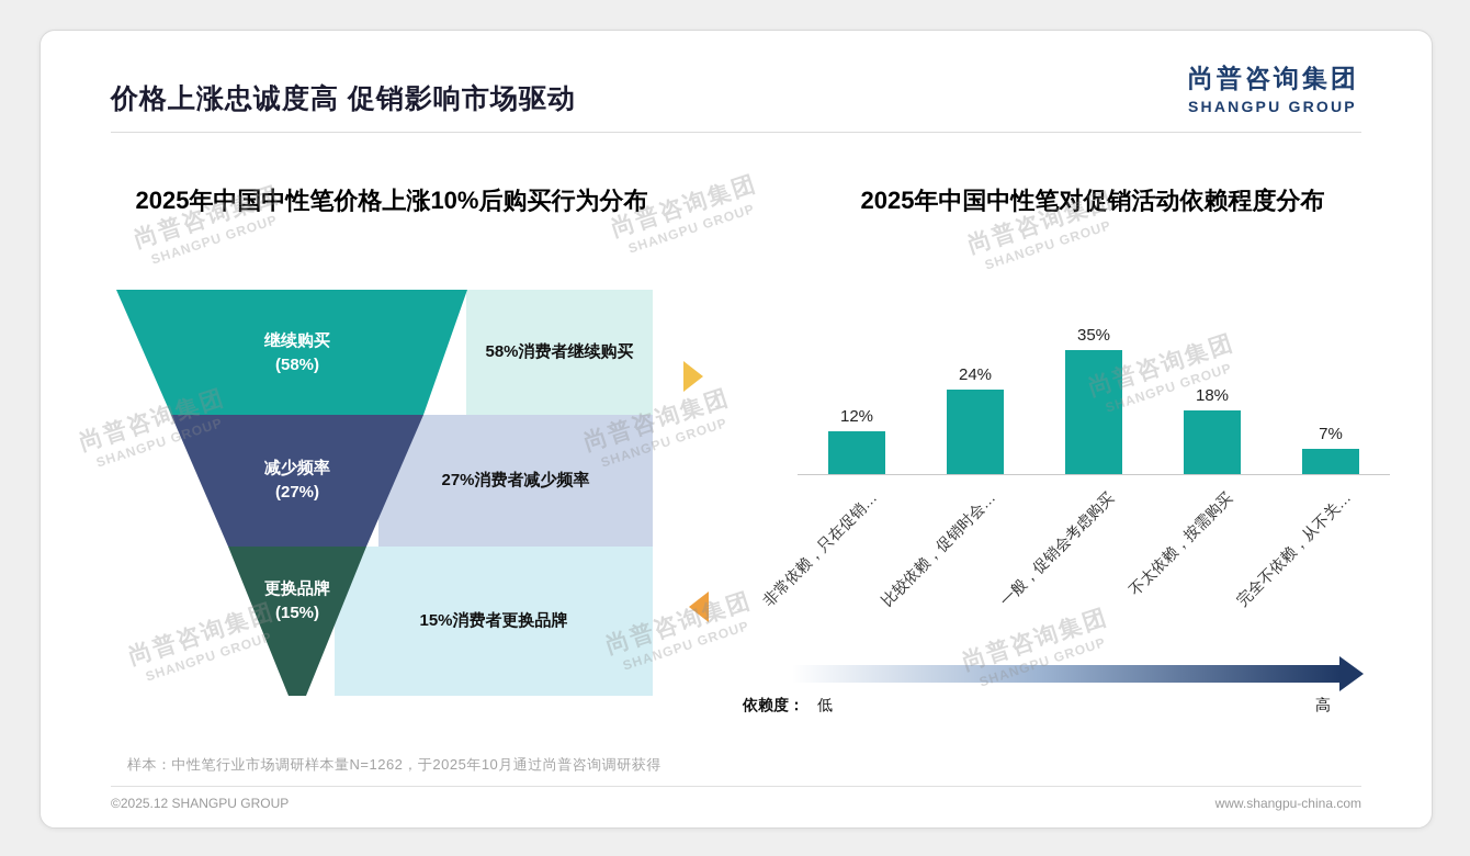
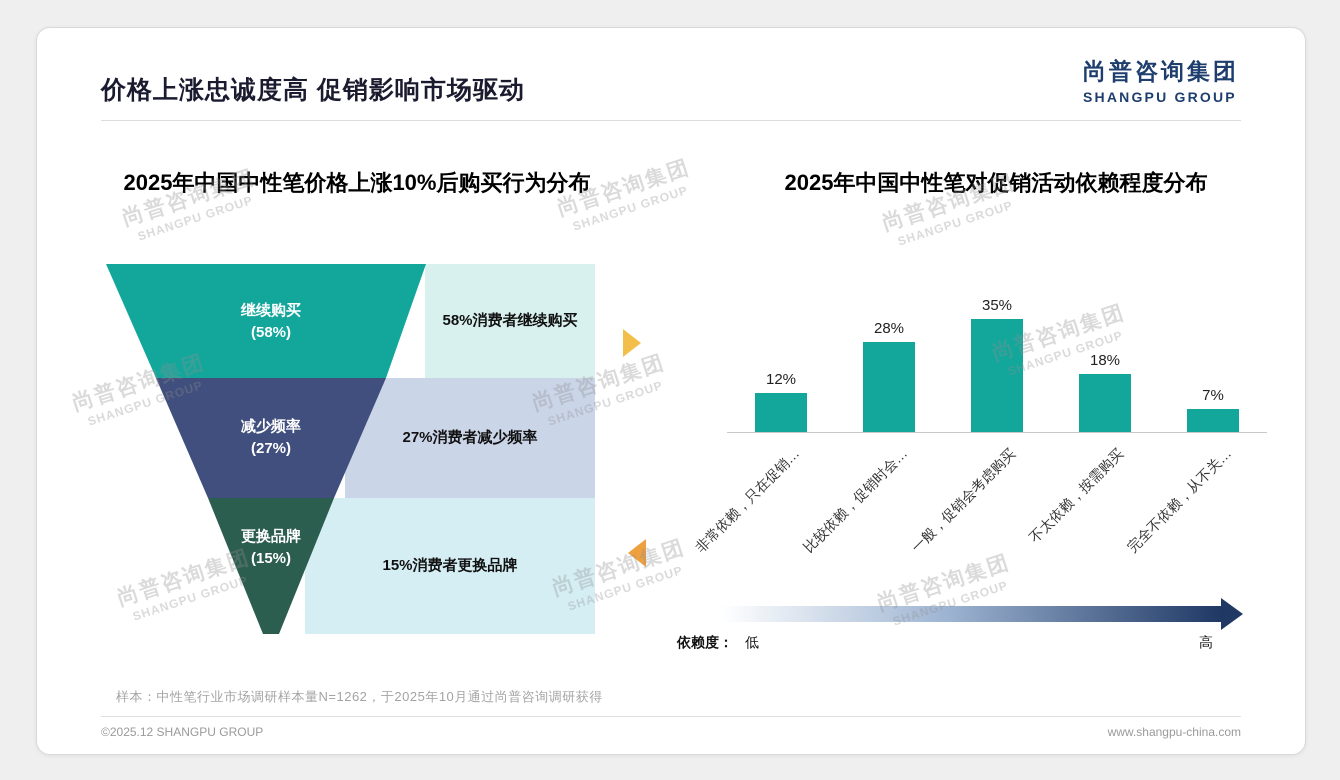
2025年中国中性笔对促销活动依赖程度分布/比较依赖，促销时会…: 24% -> 28%
